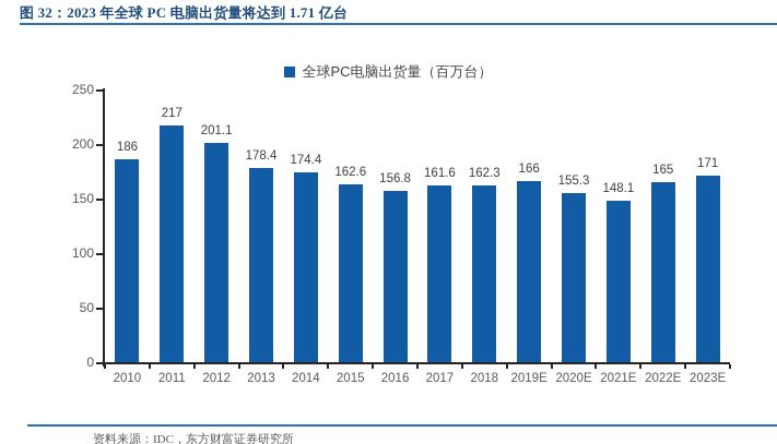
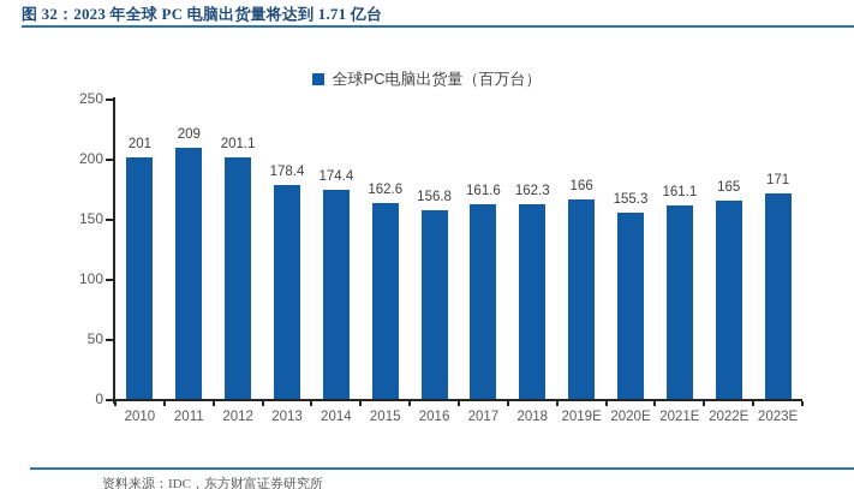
2010: 186 -> 201
2011: 217 -> 209
2021E: 148.1 -> 161.1
